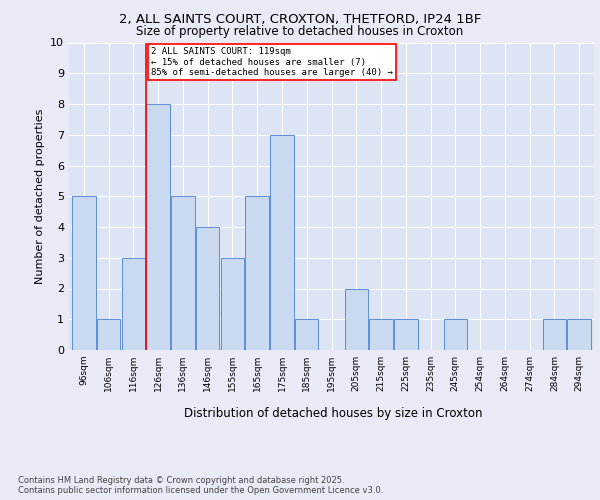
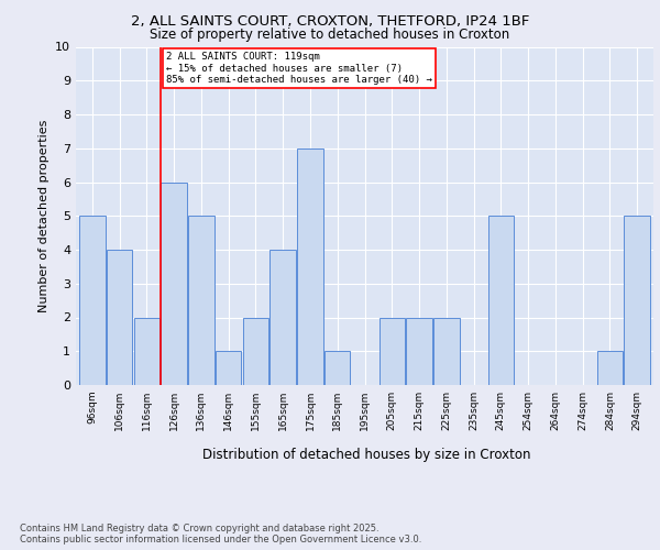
106sqm: 1 -> 4
116sqm: 3 -> 2
126sqm: 8 -> 6
146sqm: 4 -> 1
155sqm: 3 -> 2
165sqm: 5 -> 4
215sqm: 1 -> 2
225sqm: 1 -> 2
245sqm: 1 -> 5
294sqm: 1 -> 5
